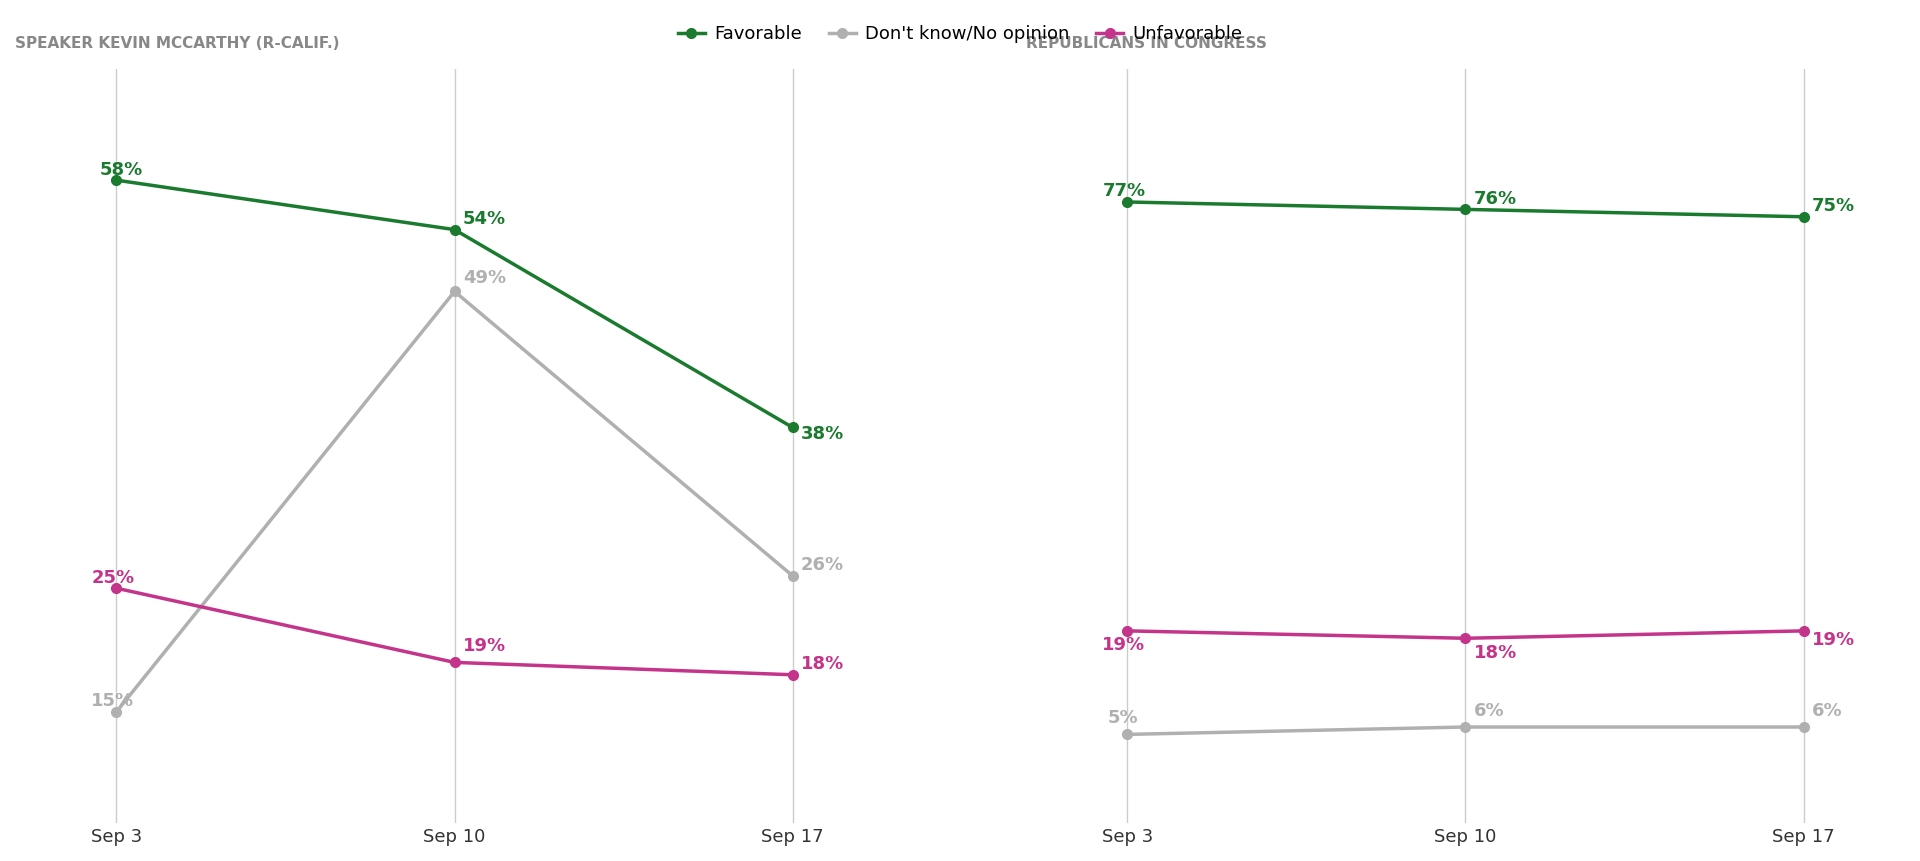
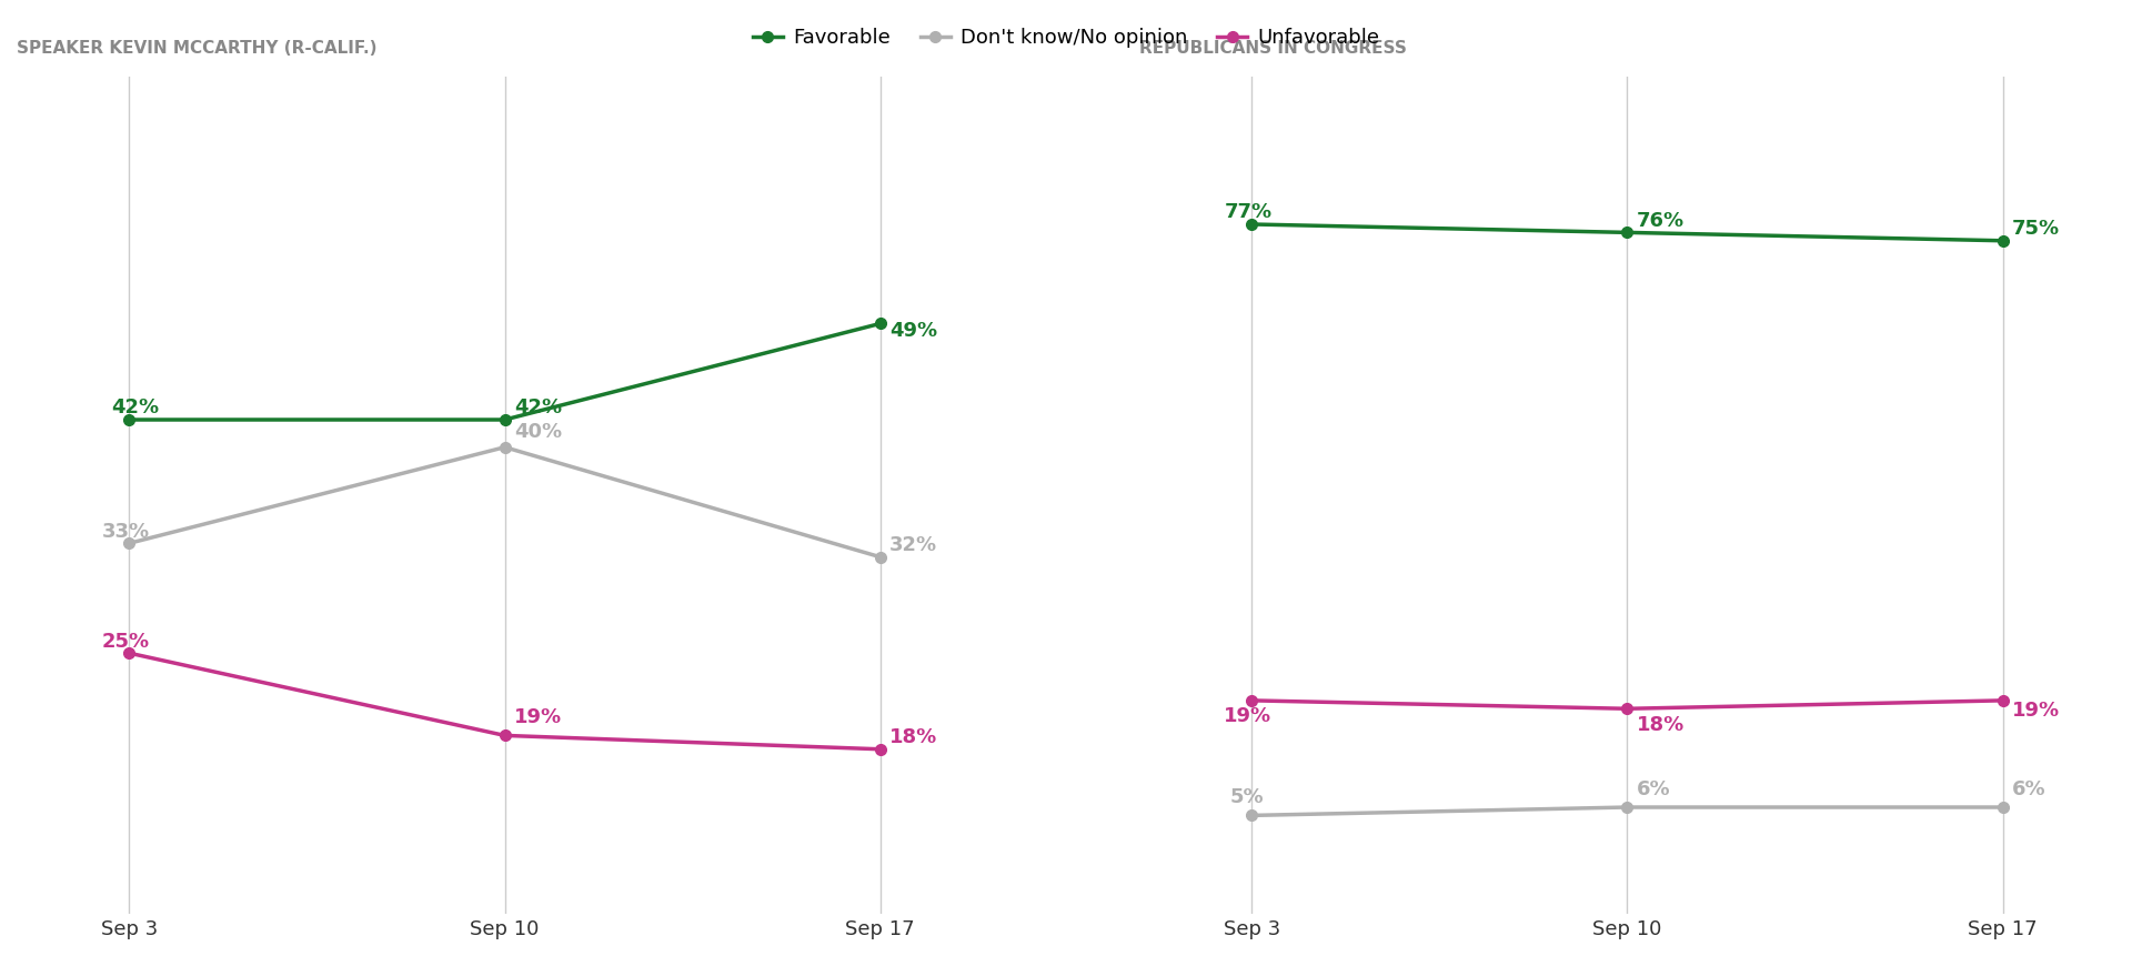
SPEAKER KEVIN MCCARTHY (R-CALIF.)/Favorable/Sep 3: 58% -> 42%
SPEAKER KEVIN MCCARTHY (R-CALIF.)/Don't know/No opinion/Sep 3: 15% -> 33%
SPEAKER KEVIN MCCARTHY (R-CALIF.)/Favorable/Sep 10: 54% -> 42%
SPEAKER KEVIN MCCARTHY (R-CALIF.)/Don't know/No opinion/Sep 10: 49% -> 40%
SPEAKER KEVIN MCCARTHY (R-CALIF.)/Favorable/Sep 17: 38% -> 49%
SPEAKER KEVIN MCCARTHY (R-CALIF.)/Don't know/No opinion/Sep 17: 26% -> 32%
